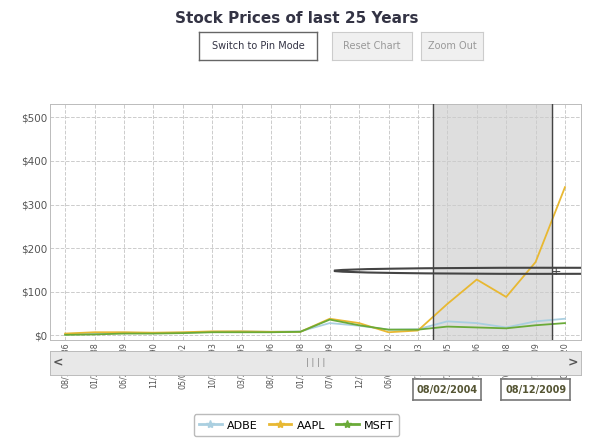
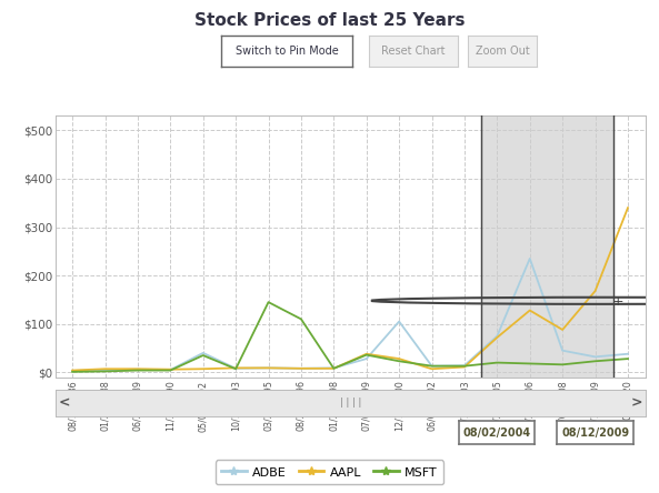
ADBE/05/07/1992: $6 -> $40
MSFT/05/07/1992: $5 -> $35
MSFT/03/20/1995: $7 -> $145
MSFT/08/22/1996: $7 -> $110
ADBE/12/18/2000: $22 -> $105
ADBE/04/20/2005: $32 -> $75
ADBE/09/26/2006: $28 -> $235
ADBE/03/06/2008: $18 -> $45
